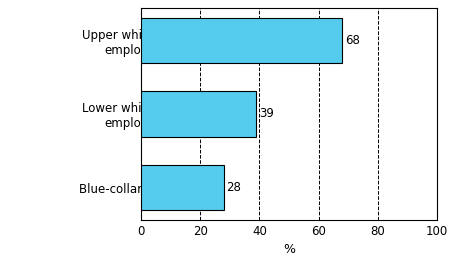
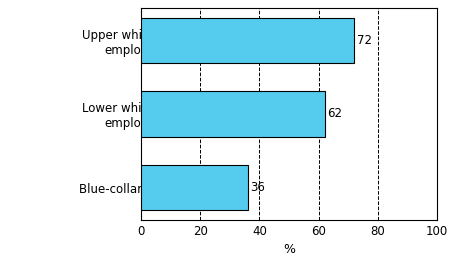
Upper white-collar employees: 68 -> 72
Lower white-collar employees: 39 -> 62
Blue-collar workers: 28 -> 36
